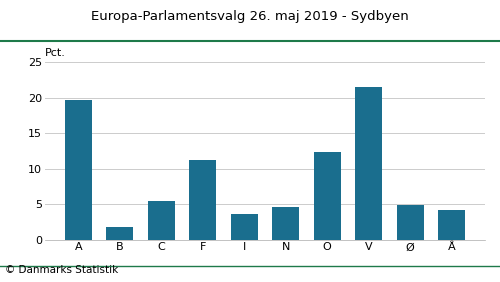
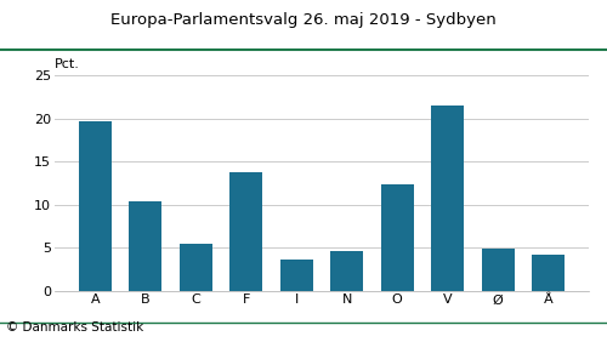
B: 1.8 -> 10.4
F: 11.2 -> 13.7
